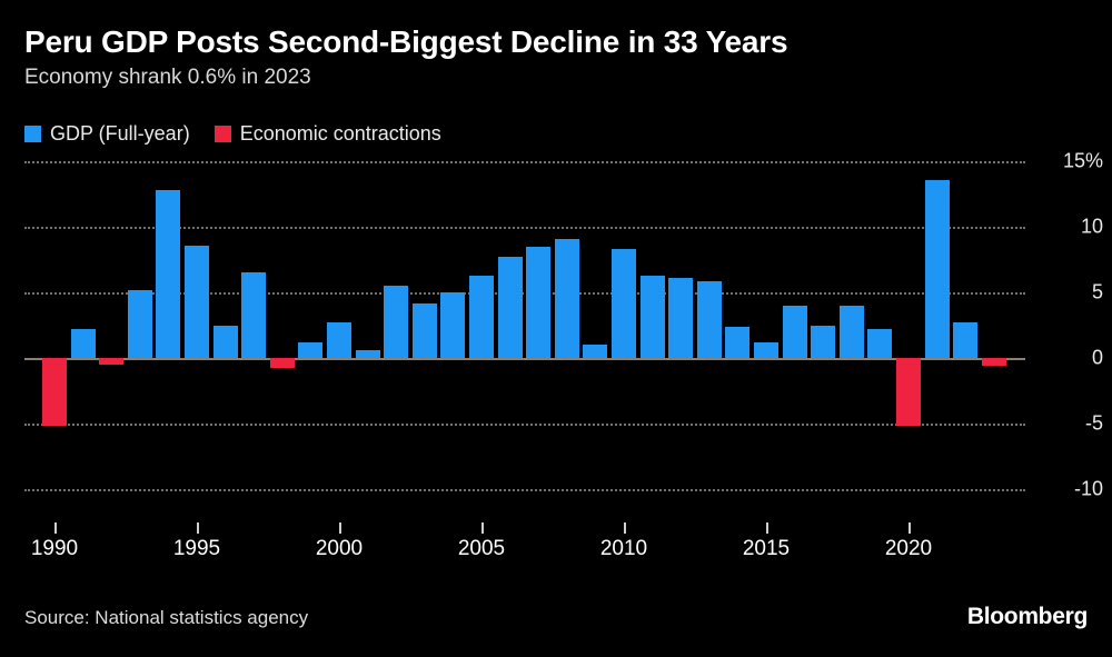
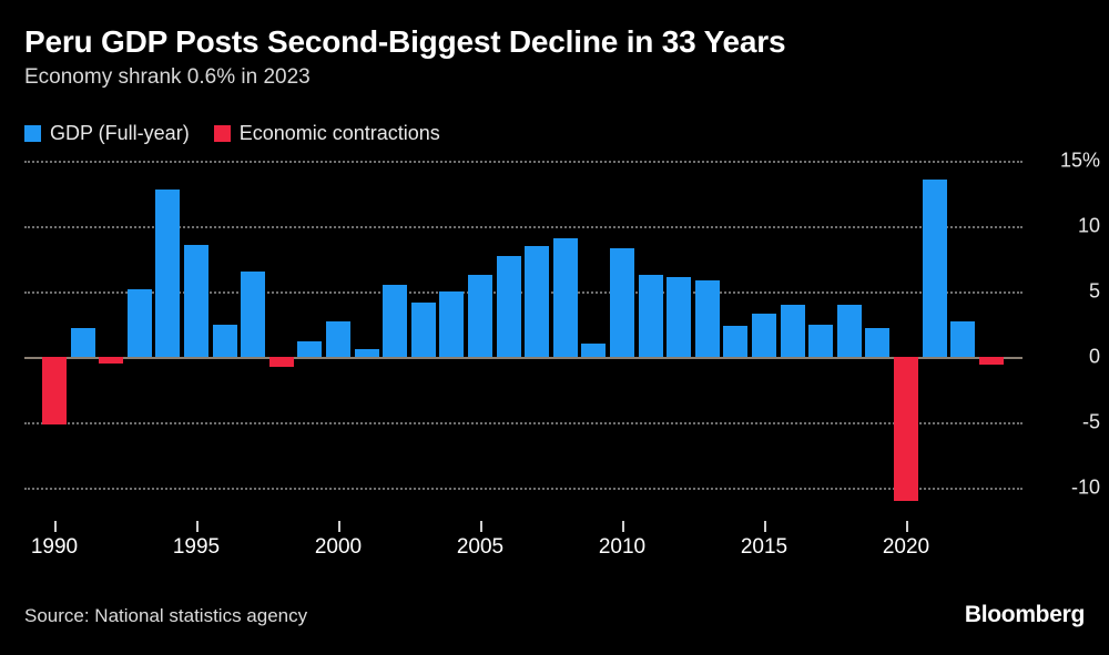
2015: 1.2% -> 3.3%
2020: -5.1% -> -11.0%
